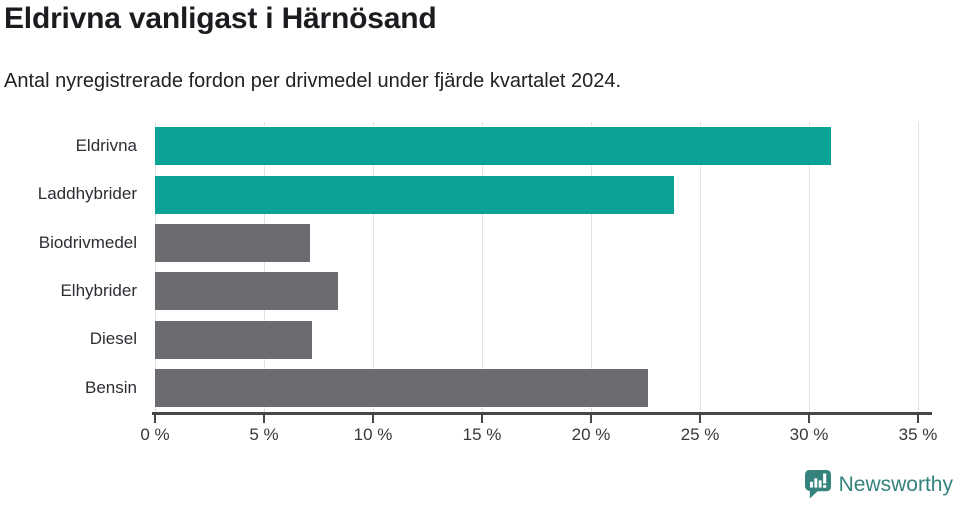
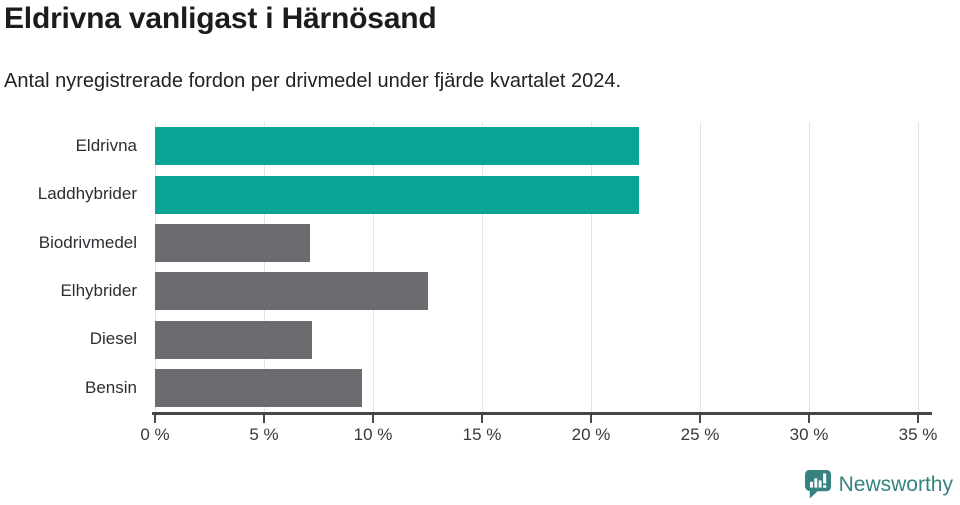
Eldrivna: 31.0% -> 22.2%
Laddhybrider: 23.8% -> 22.2%
Elhybrider: 8.4% -> 12.5%
Bensin: 22.6% -> 9.5%
